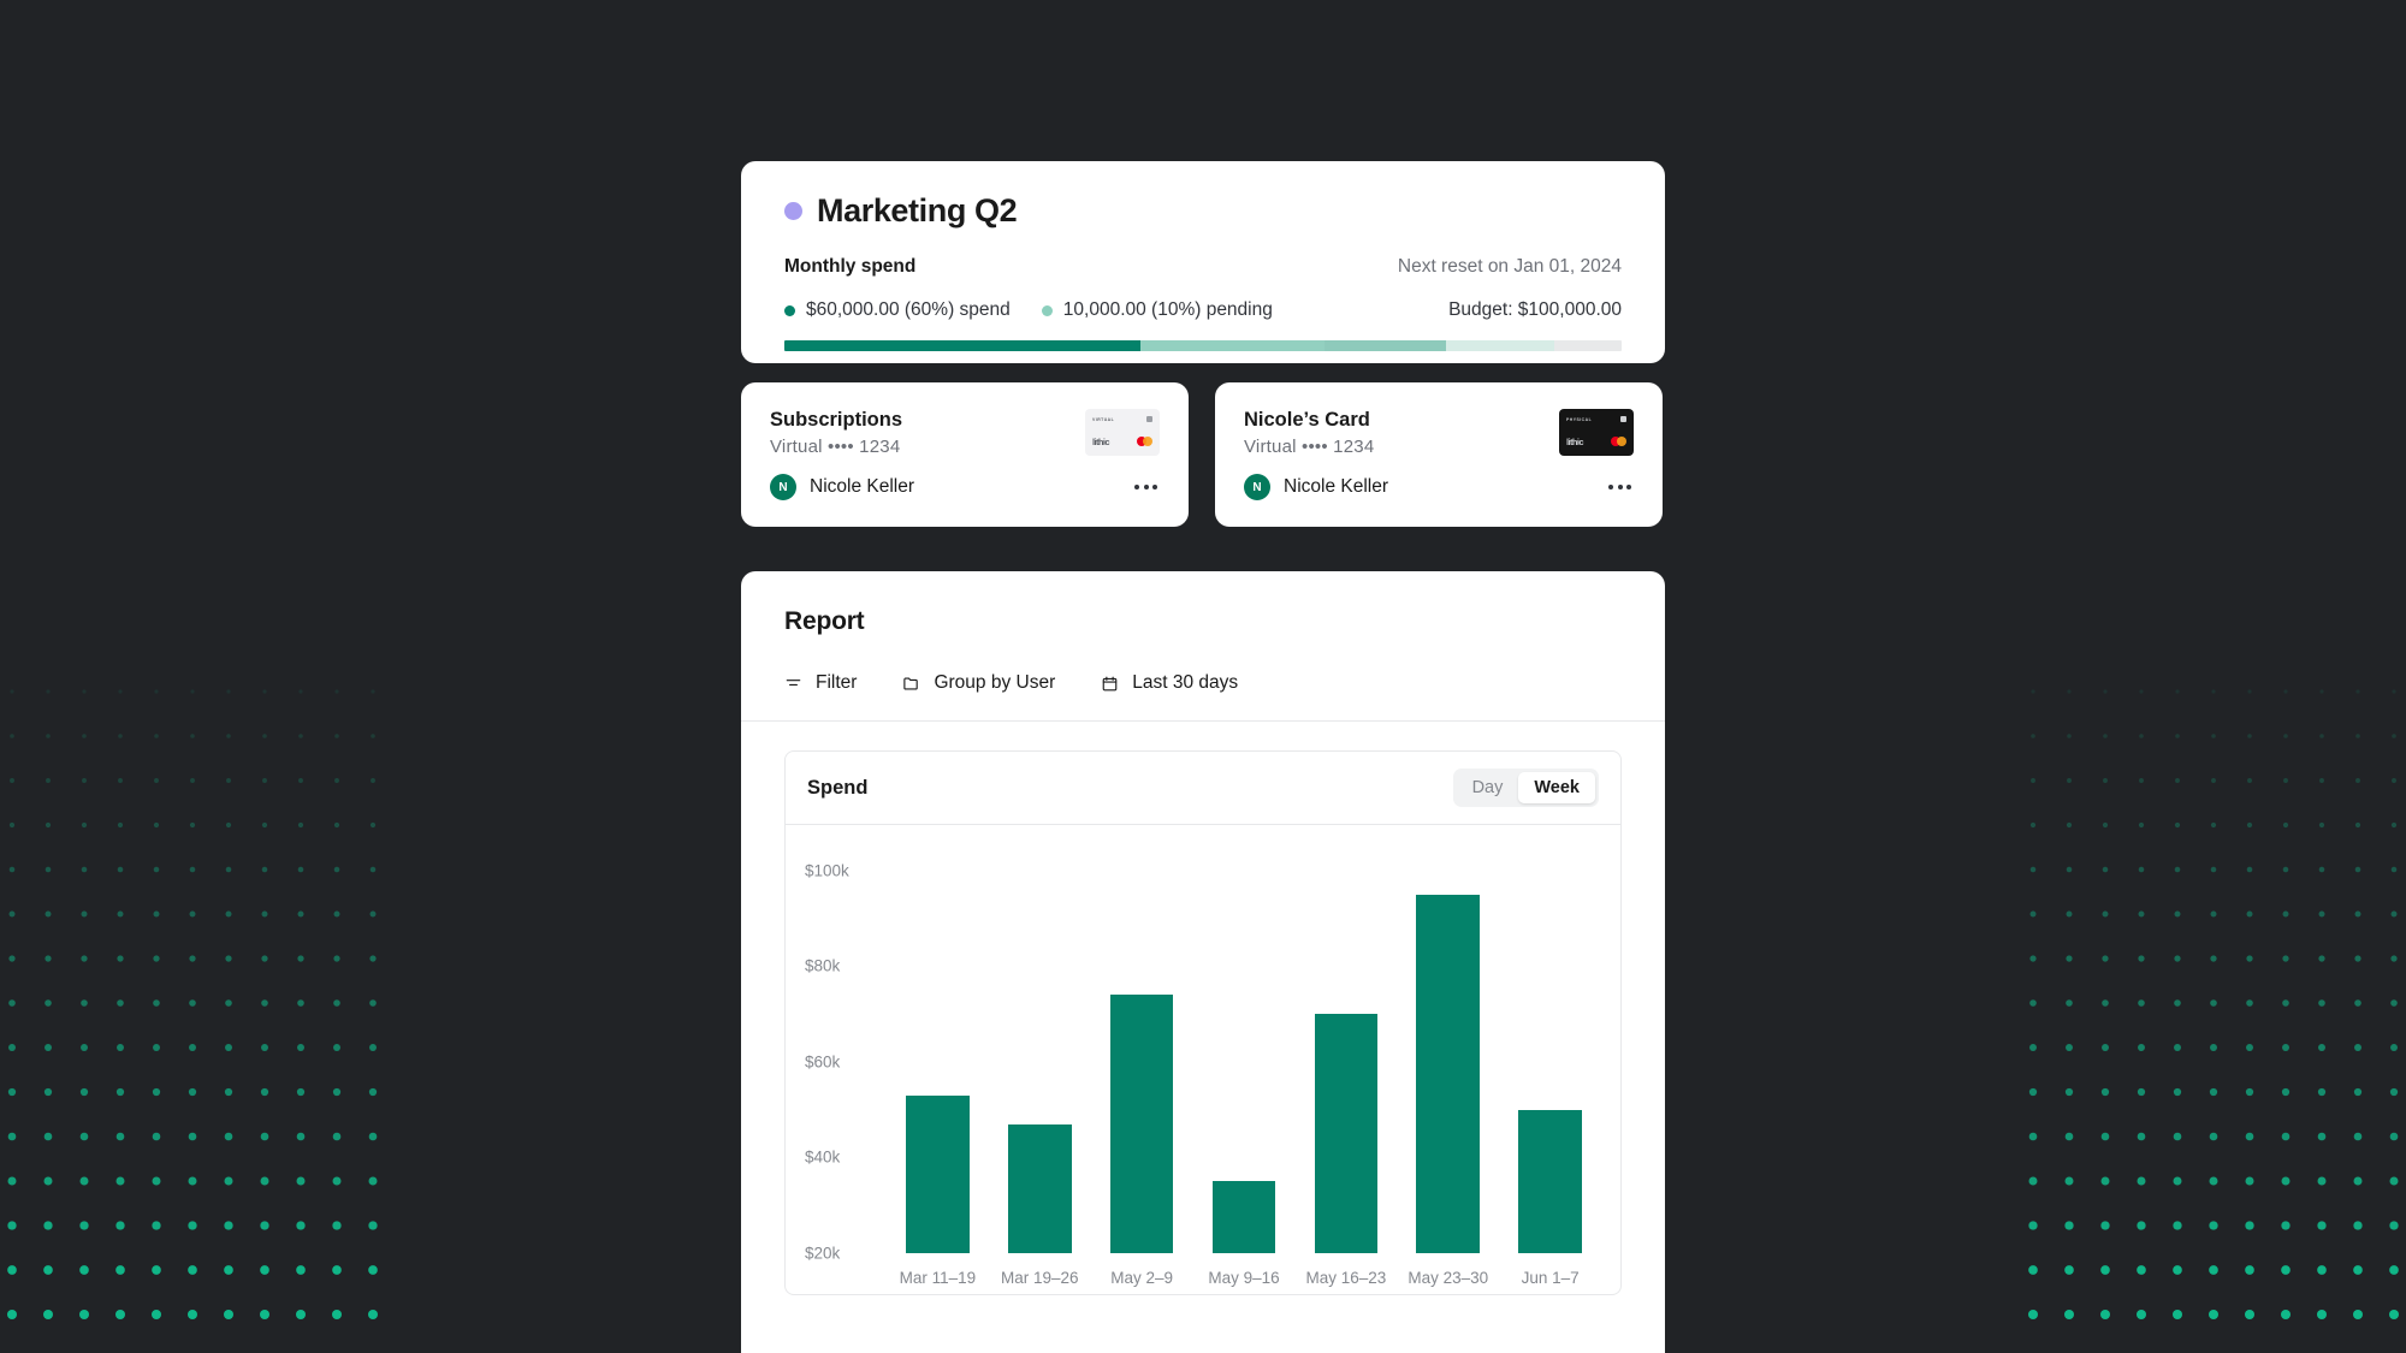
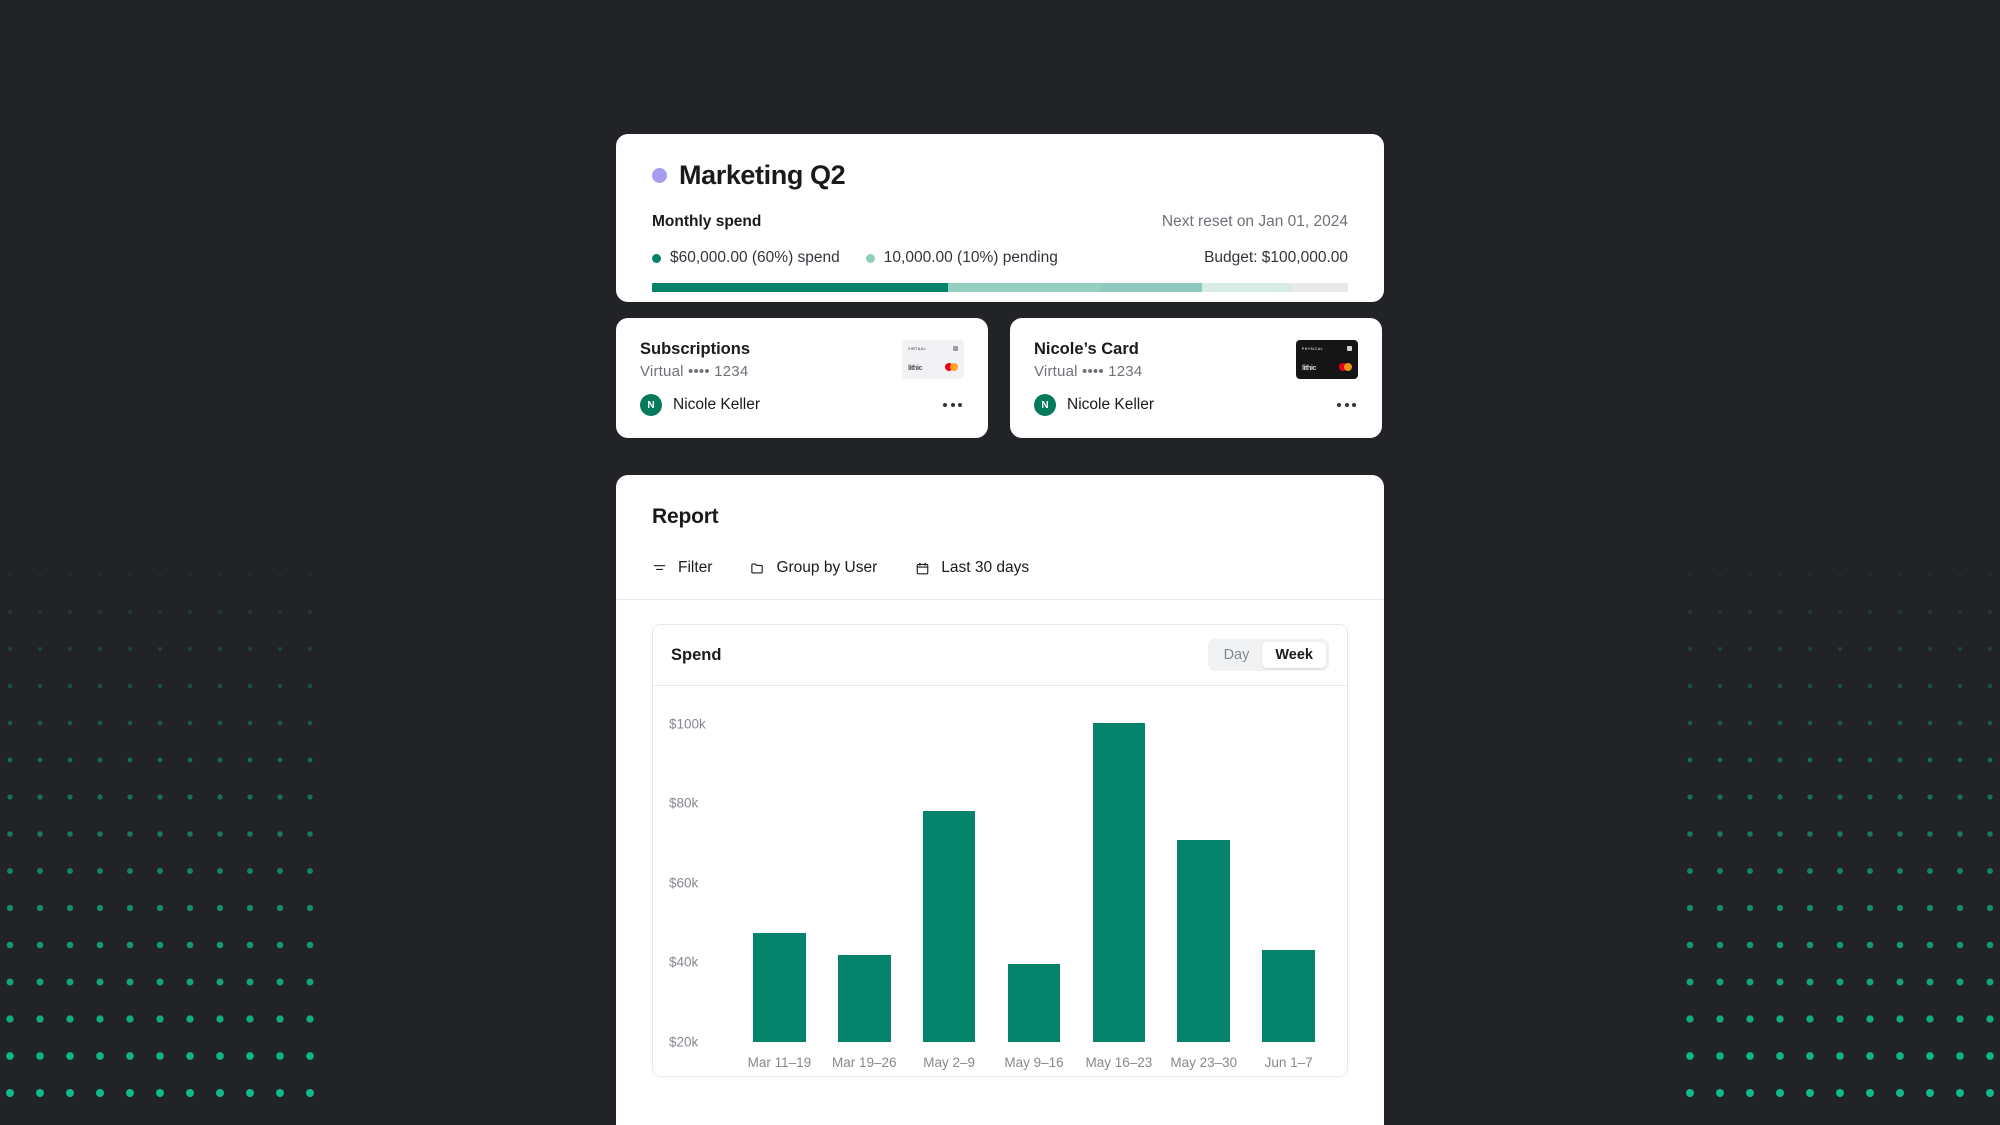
Mar 11–19: $53k -> $47k
Mar 19–26: $47k -> $42k
May 2–9: $74k -> $78k
May 9–16: $35k -> $40k
May 16–23: $70k -> $100k
May 23–30: $95k -> $71k
Jun 1–7: $50k -> $43k
